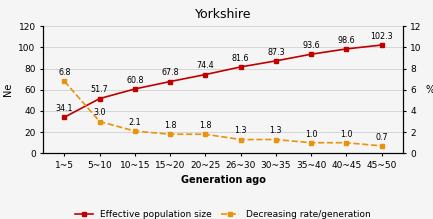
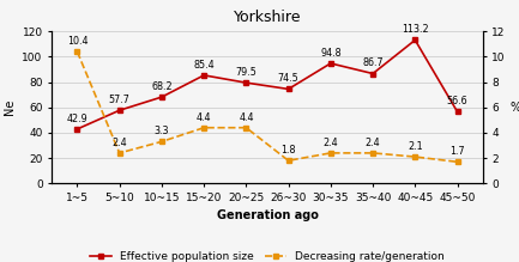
Effective population size/1~5: 34.1 -> 42.9
Decreasing rate/generation/1~5: 6.8 -> 10.4
Effective population size/5~10: 51.7 -> 57.7
Decreasing rate/generation/5~10: 3.0 -> 2.4
Effective population size/10~15: 60.8 -> 68.2
Decreasing rate/generation/10~15: 2.1 -> 3.3
Effective population size/15~20: 67.8 -> 85.4
Decreasing rate/generation/15~20: 1.8 -> 4.4
Effective population size/20~25: 74.4 -> 79.5
Decreasing rate/generation/20~25: 1.8 -> 4.4
Effective population size/26~30: 81.6 -> 74.5
Decreasing rate/generation/26~30: 1.3 -> 1.8
Effective population size/30~35: 87.3 -> 94.8
Decreasing rate/generation/30~35: 1.3 -> 2.4
Effective population size/35~40: 93.6 -> 86.7
Decreasing rate/generation/35~40: 1.0 -> 2.4
Effective population size/40~45: 98.6 -> 113.2
Decreasing rate/generation/40~45: 1.0 -> 2.1
Effective population size/45~50: 102.3 -> 56.6
Decreasing rate/generation/45~50: 0.7 -> 1.7
